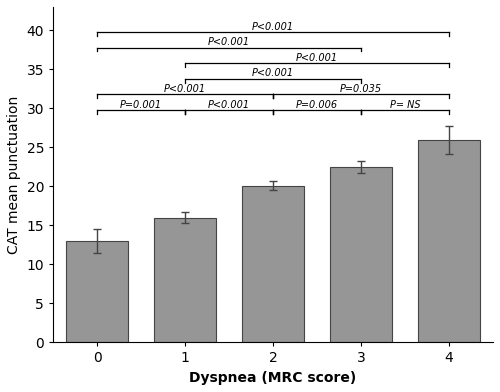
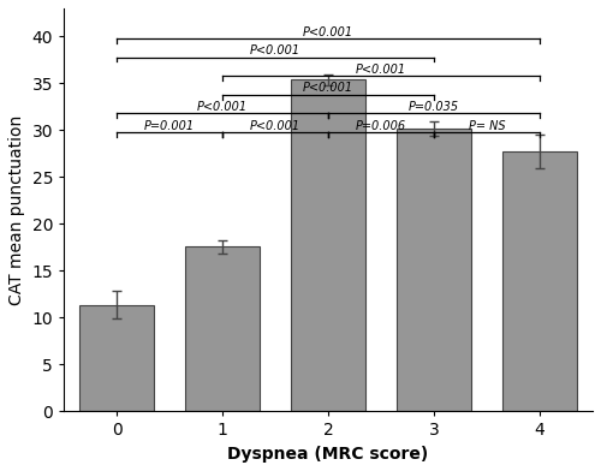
0: 13.0 -> 11.4
1: 16.0 -> 17.6
2: 20.1 -> 35.4
3: 22.5 -> 30.2
4: 26.0 -> 27.8
